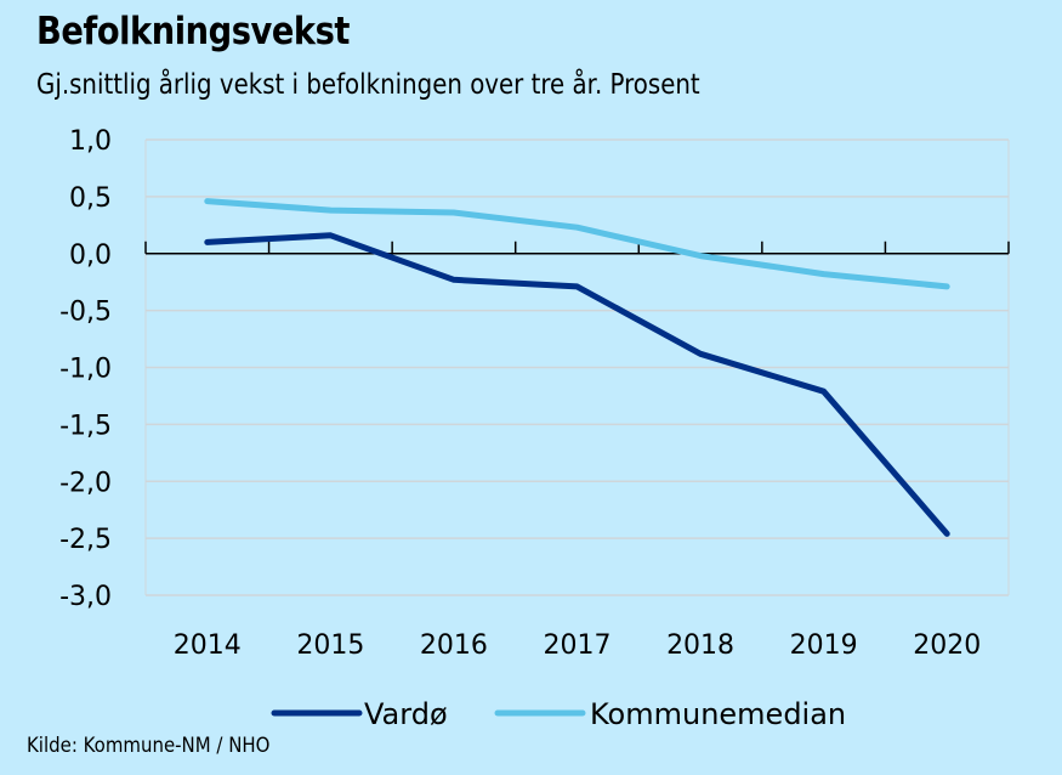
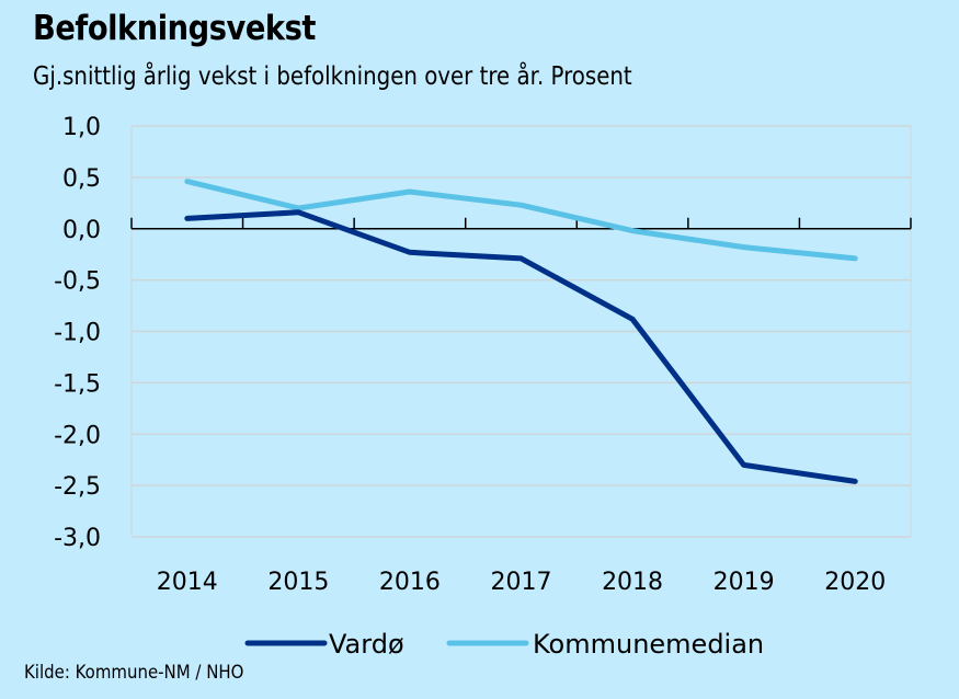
Kommunemedian/2015: 0,4 -> 0,2
Vardø/2019: -1,2 -> -2,3
